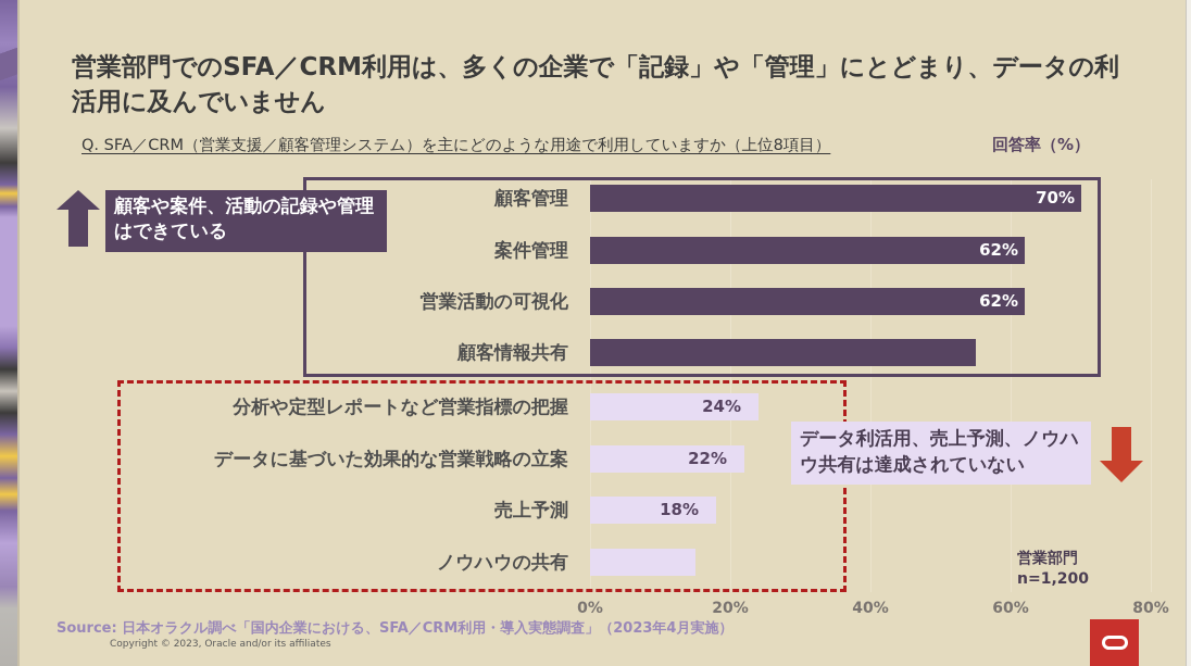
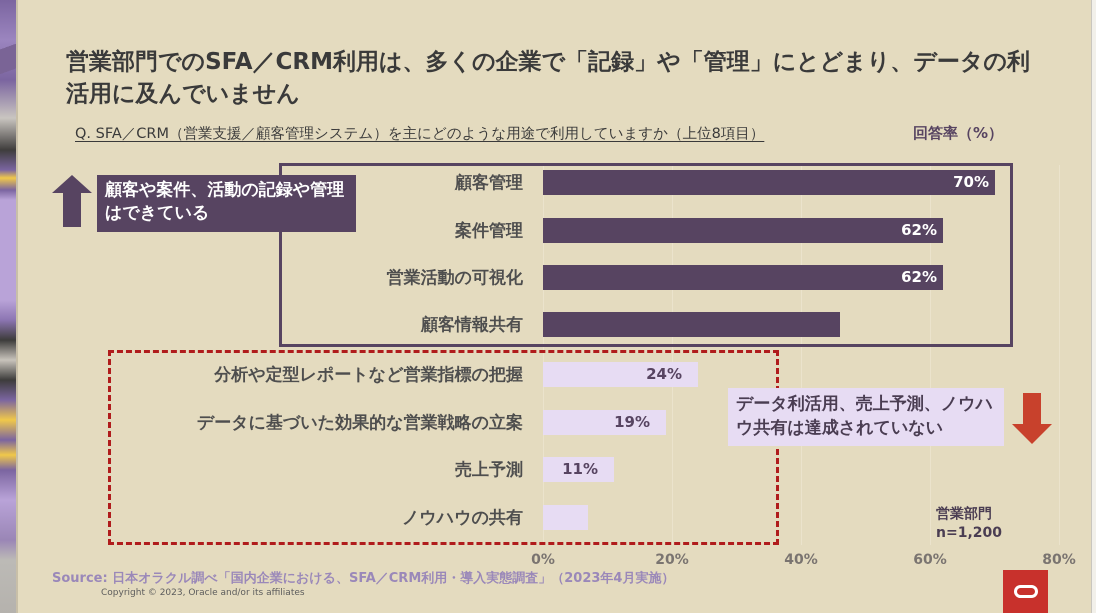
顧客情報共有: 55% -> 46%
データに基づいた効果的な営業戦略の立案: 22% -> 19%
売上予測: 18% -> 11%
ノウハウの共有: 15% -> 7%
